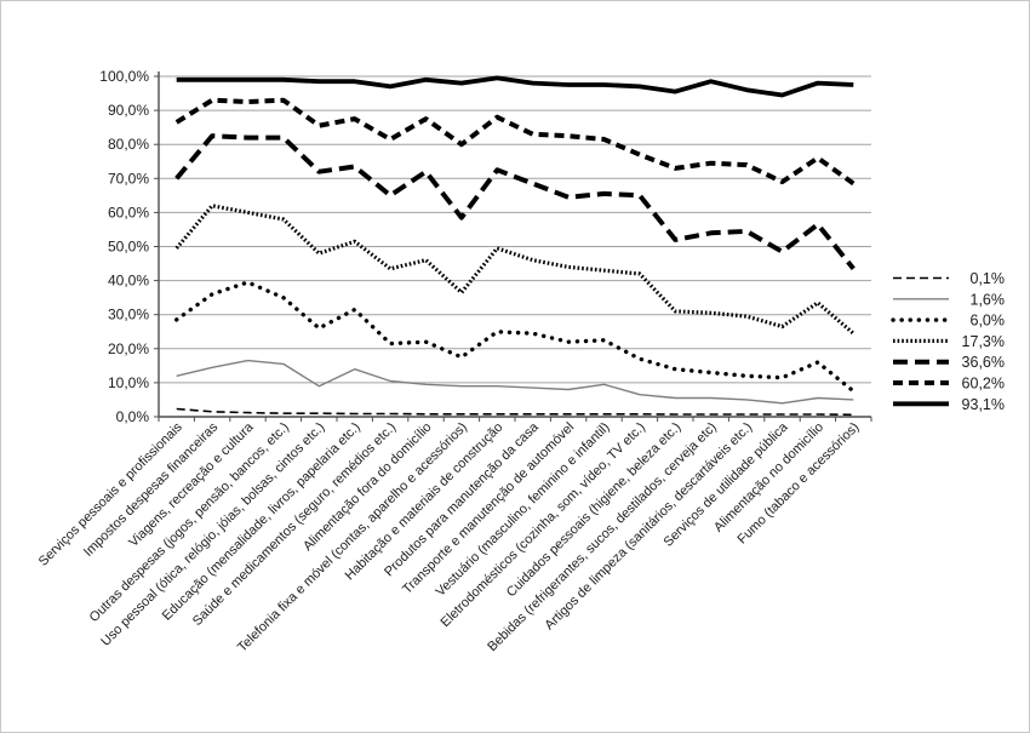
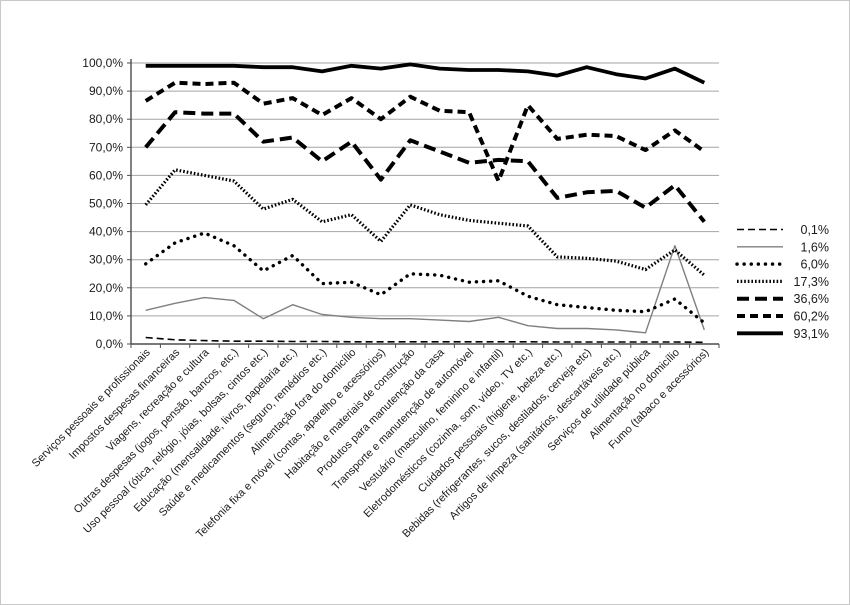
60,2%/Vestuário (masculino, feminino e infantil): 82% -> 58%
60,2%/Eletrodomésticos (cozinha, som, vídeo, TV etc.): 77% -> 85%
1,6%/Alimentação no domicílio: 6% -> 35%
93,1%/Fumo (tabaco e acessórios): 98% -> 93%
